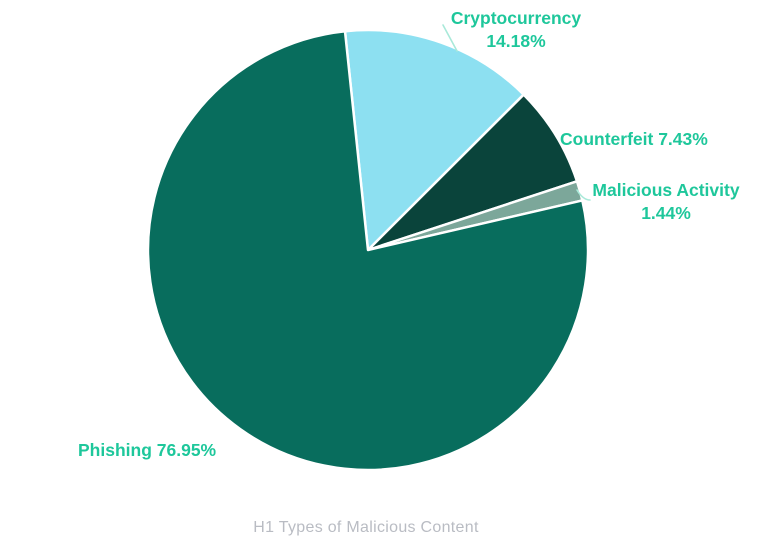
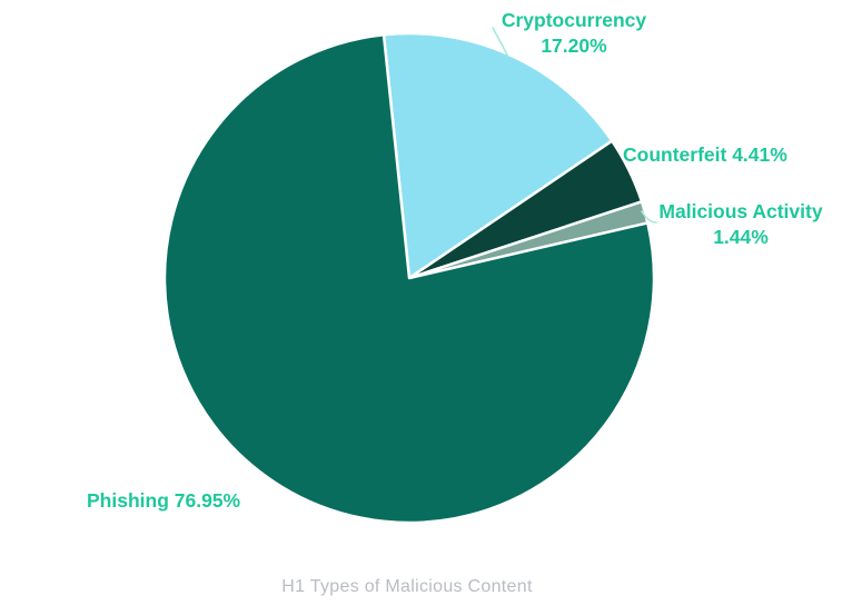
Cryptocurrency: 14.18% -> 17.20%
Counterfeit: 7.43% -> 4.41%
